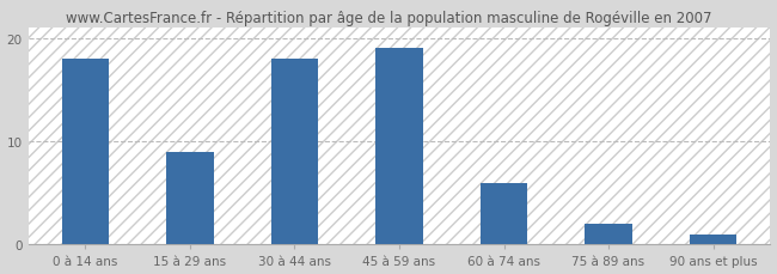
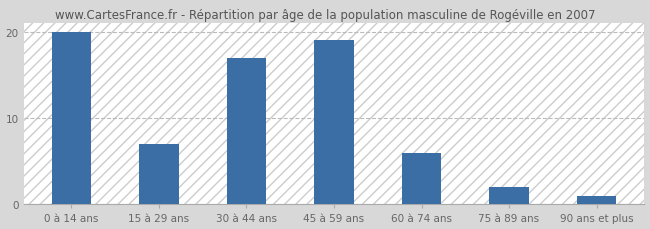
0 à 14 ans: 18 -> 20
15 à 29 ans: 9 -> 7
30 à 44 ans: 18 -> 17
